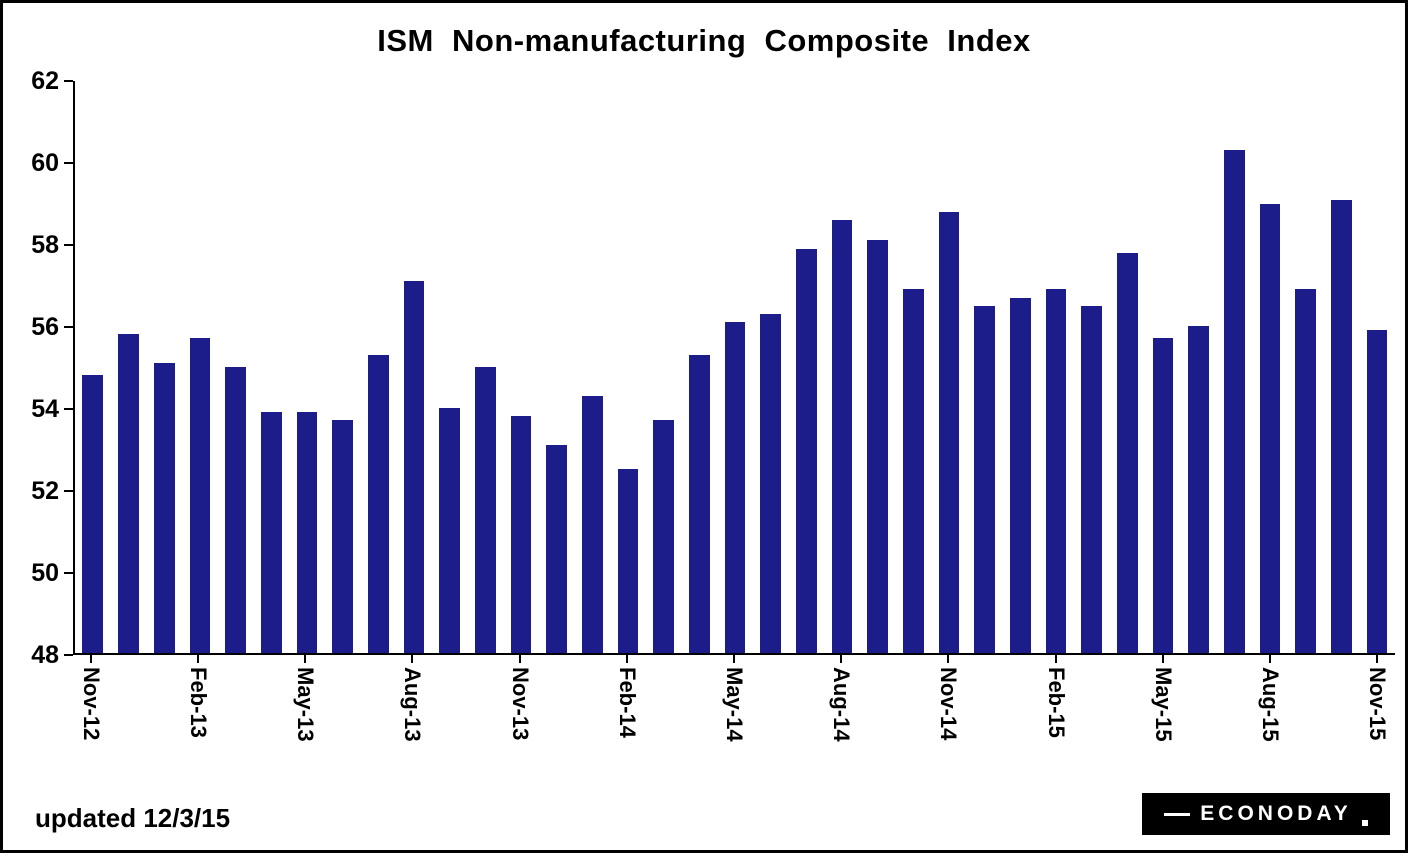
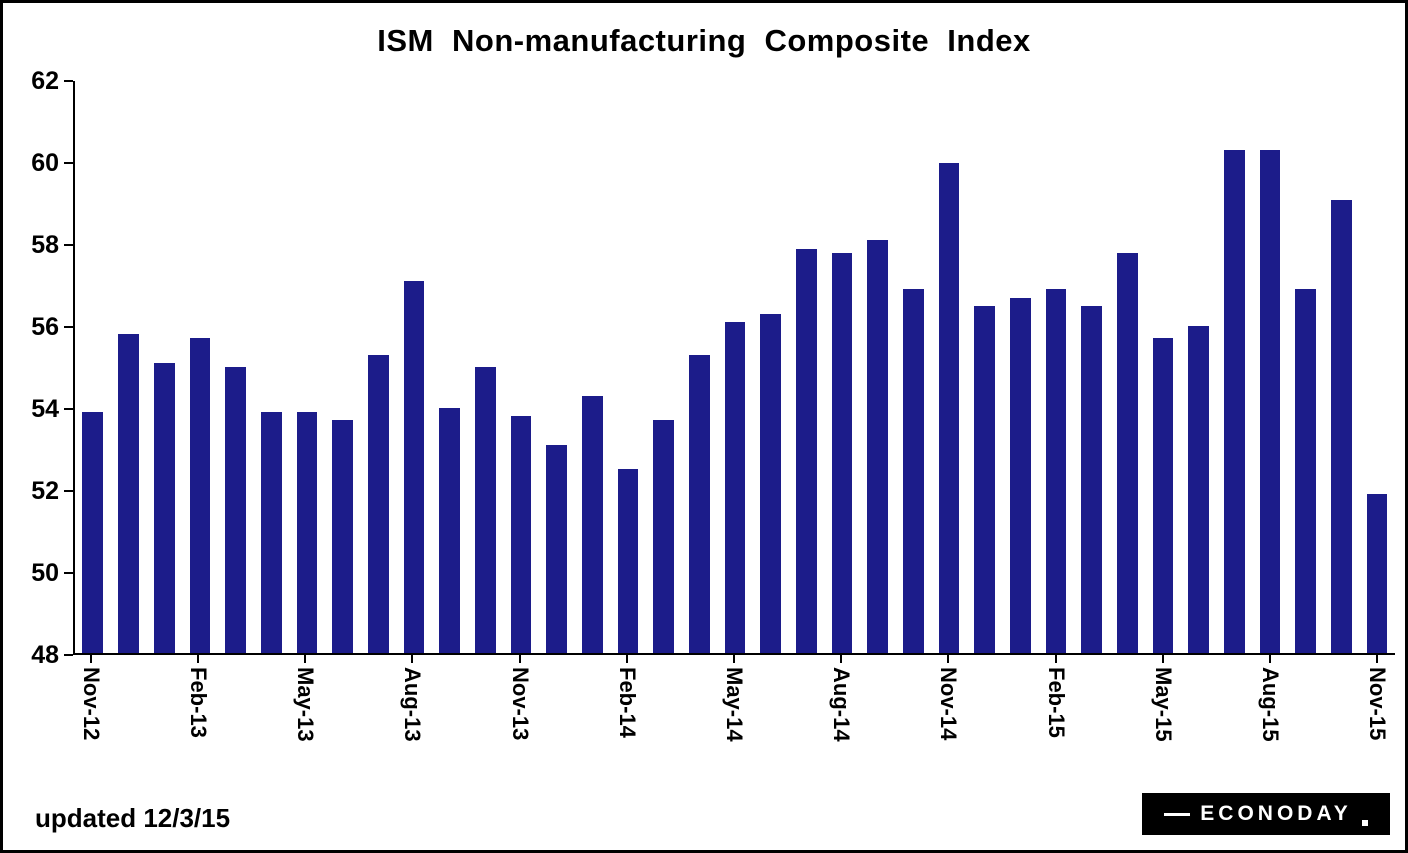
Nov-12: 54.8 -> 53.9
Aug-14: 58.6 -> 57.8
Nov-14: 58.8 -> 60.0
Aug-15: 59.0 -> 60.3
Nov-15: 55.9 -> 51.9
